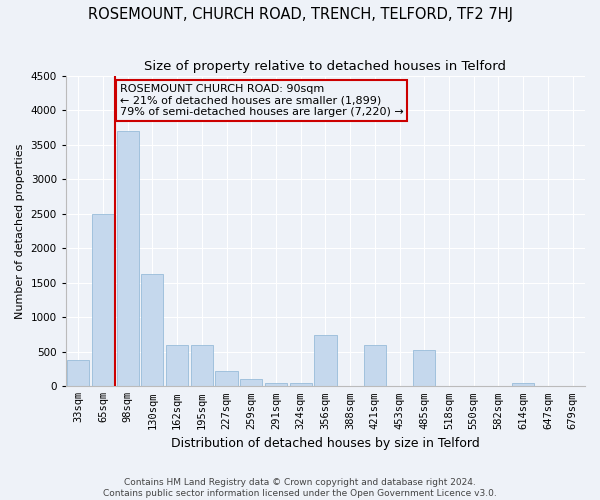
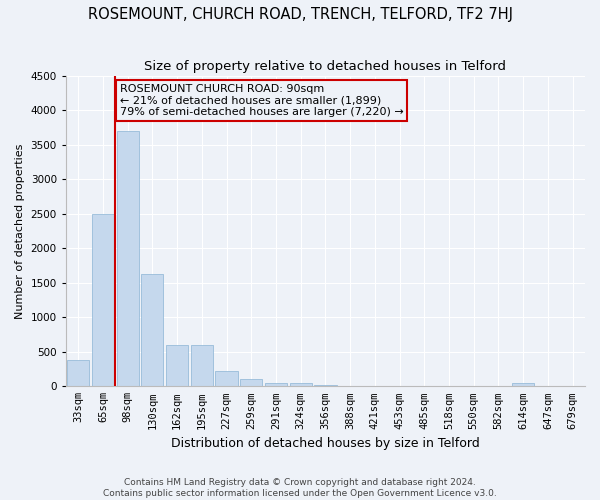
356sqm: 740 -> 20
421sqm: 600 -> 0
485sqm: 520 -> 0
